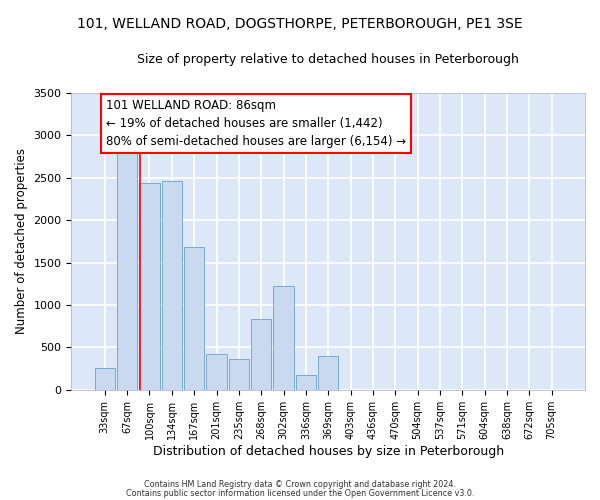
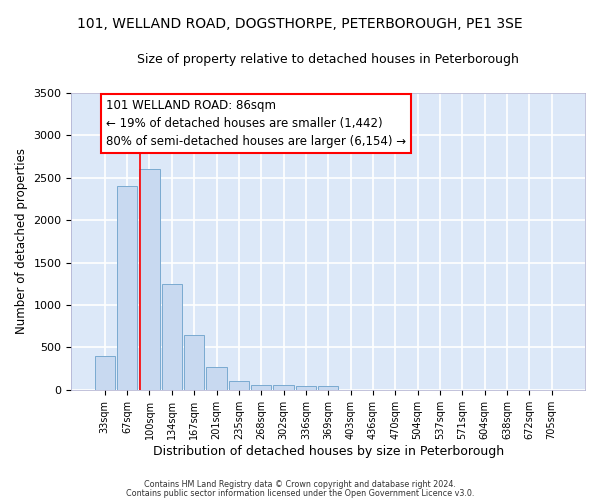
33sqm: 260 -> 400
67sqm: 2800 -> 2400
100sqm: 2440 -> 2600
134sqm: 2460 -> 1250
167sqm: 1680 -> 650
201sqm: 420 -> 270
235sqm: 360 -> 100
268sqm: 840 -> 60
302sqm: 1220 -> 60
336sqm: 180 -> 40
369sqm: 400 -> 50
